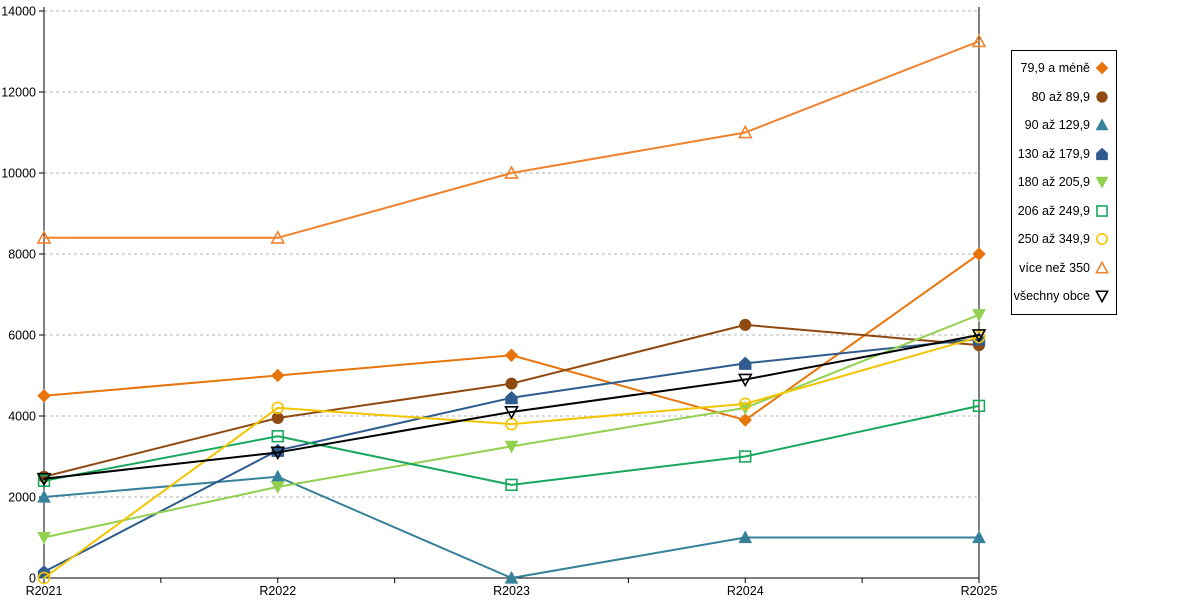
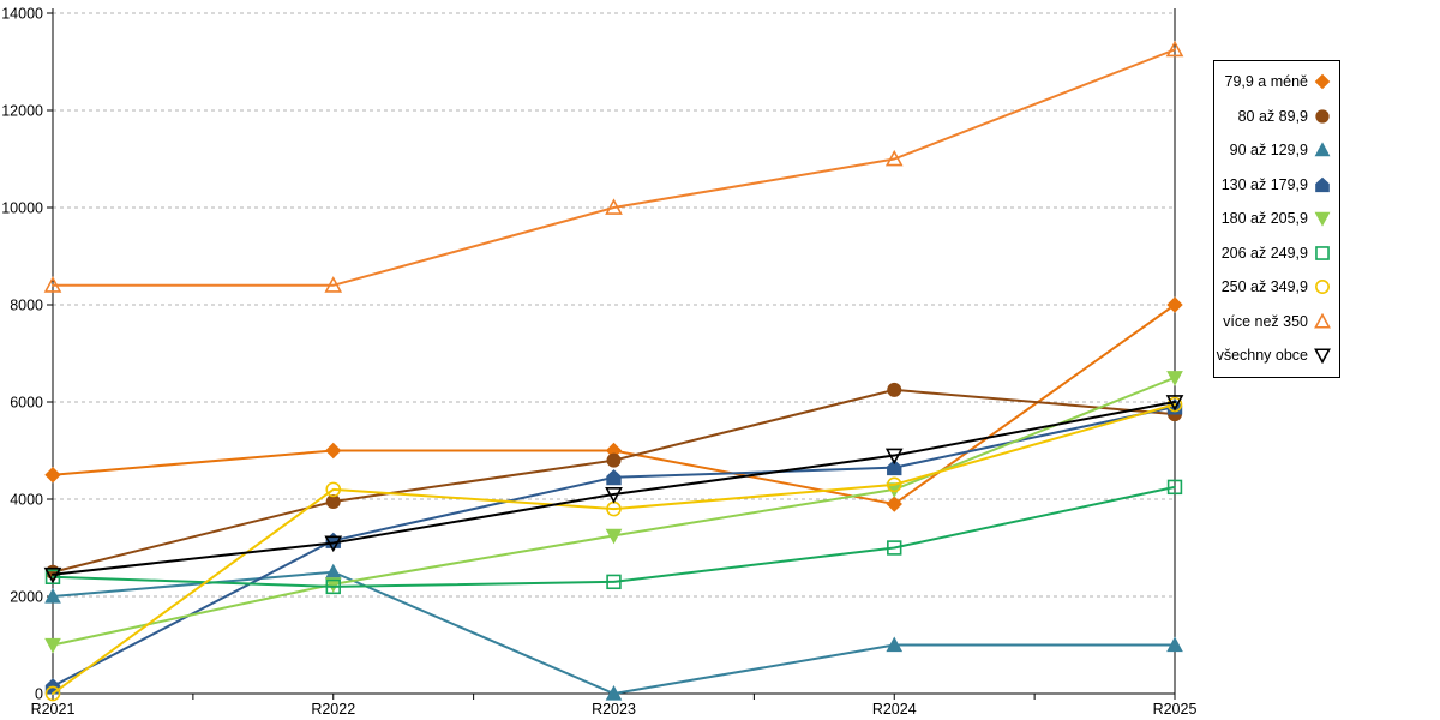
206 až 249,9/R2022: 3500 -> 2200
79,9 a méně/R2023: 5500 -> 5000
130 až 179,9/R2024: 5300 -> 4600
